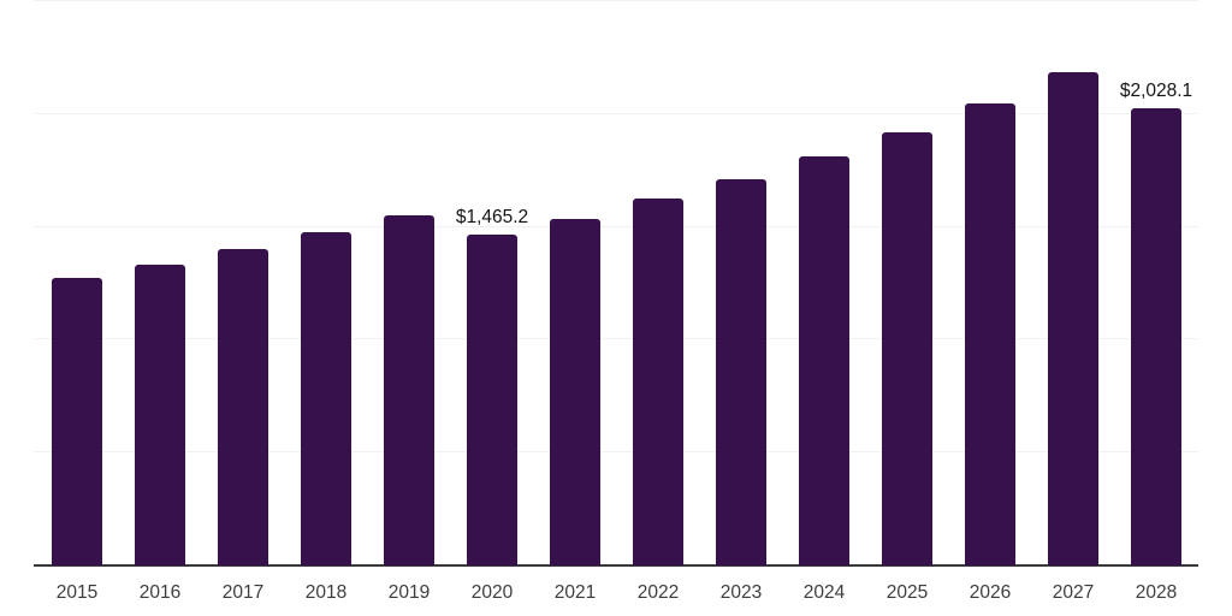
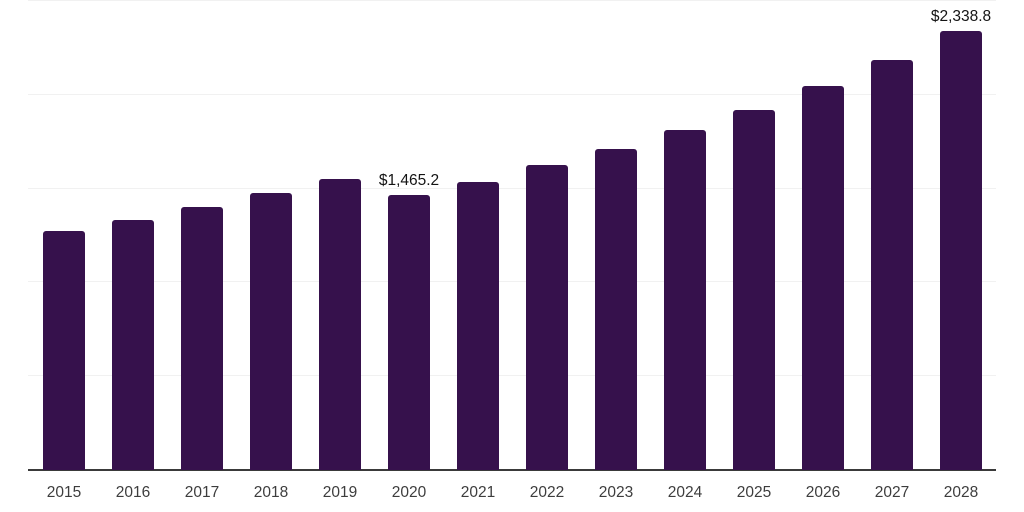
2028: $2,028.1 -> $2,338.8
